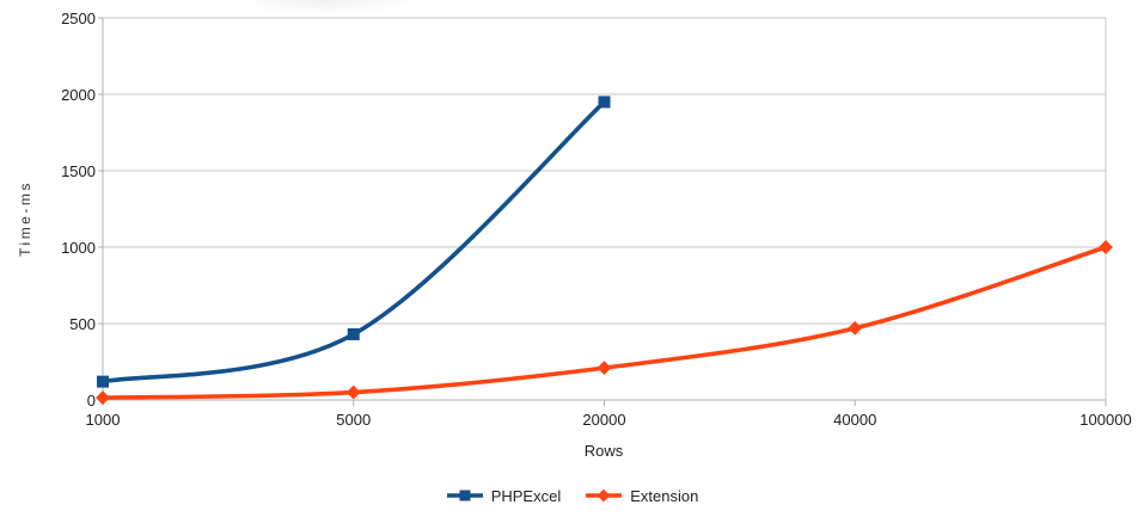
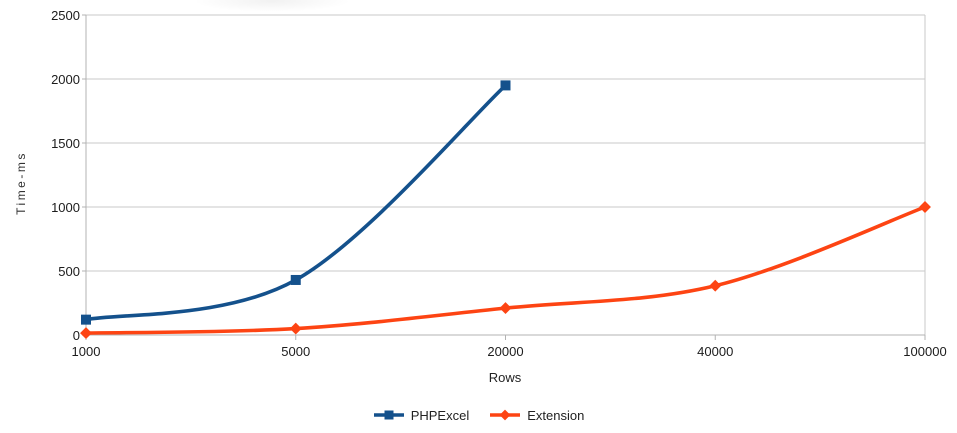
Extension/40000: 470 -> 380
